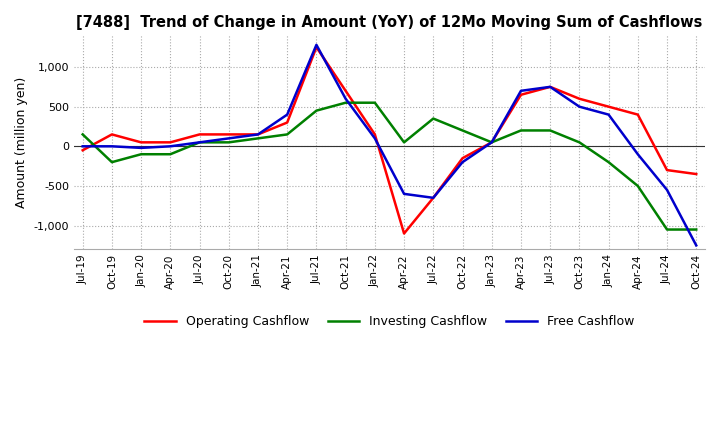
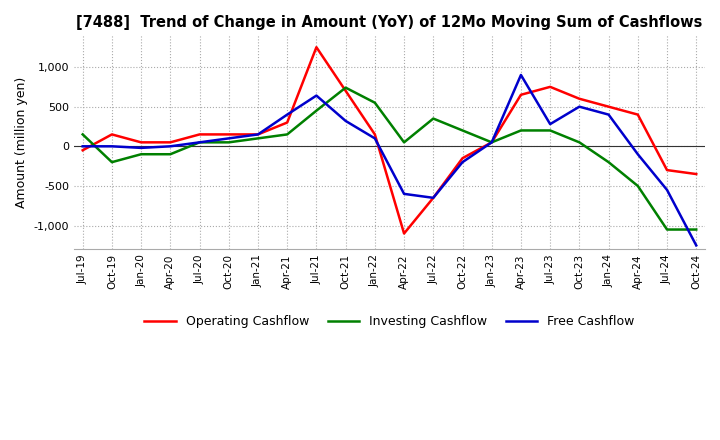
Free Cashflow/Jul-21: 1,280 -> 640
Investing Cashflow/Oct-21: 550 -> 740
Free Cashflow/Oct-21: 600 -> 320
Free Cashflow/Apr-23: 700 -> 900
Free Cashflow/Jul-23: 750 -> 280
